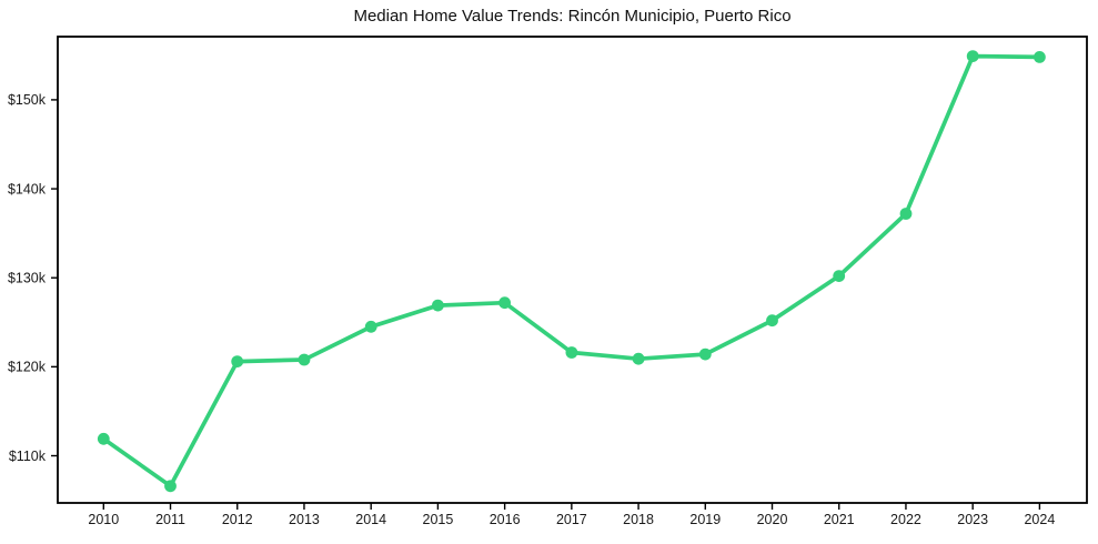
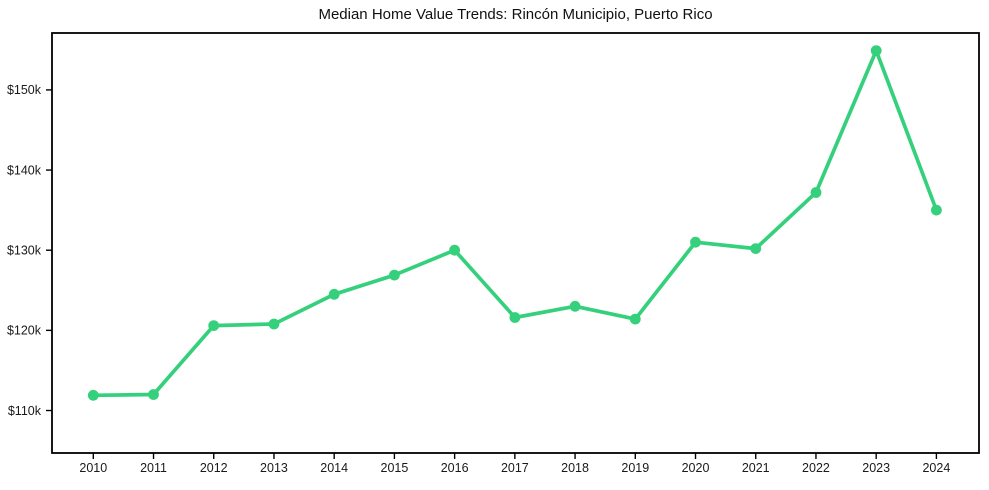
2011: $107k -> $112k
2016: $127k -> $130k
2018: $121k -> $123k
2020: $125k -> $131k
2024: $155k -> $135k
